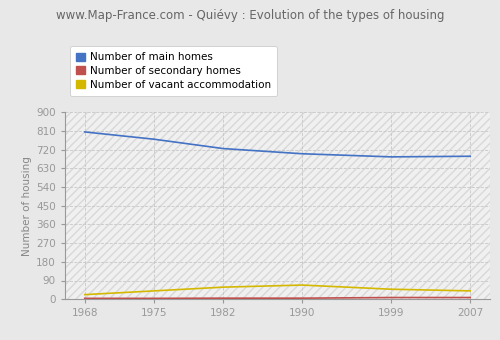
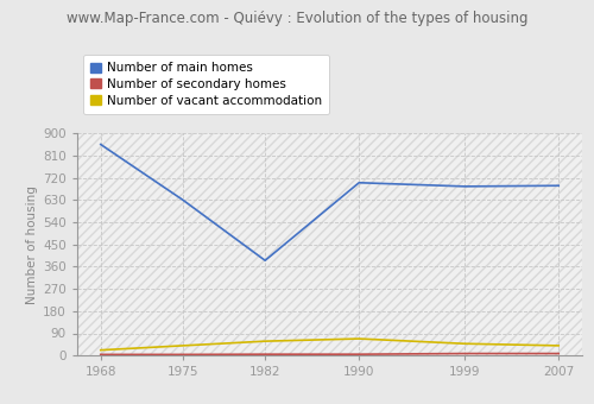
Number of main homes/1968: 805 -> 855
Number of main homes/1975: 770 -> 630
Number of main homes/1982: 725 -> 385
